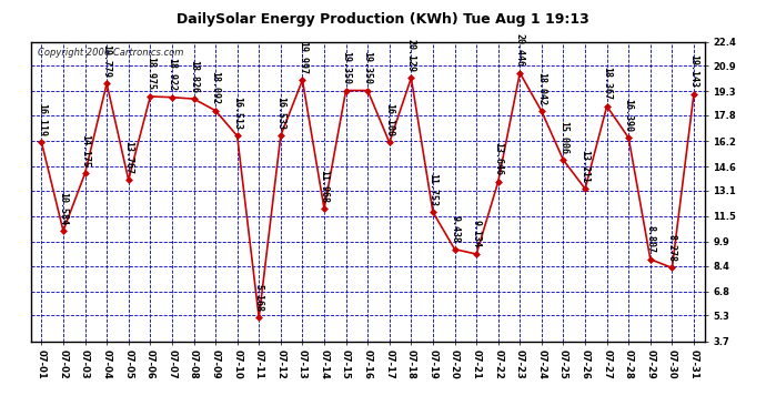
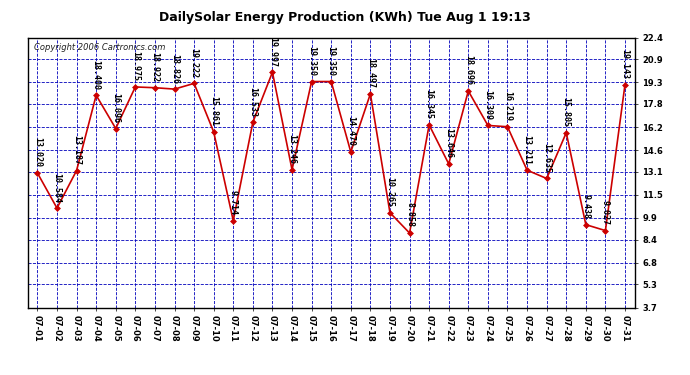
07-01: 16.119 -> 13.020
07-03: 14.175 -> 13.187
07-04: 19.8 -> 18.4
07-05: 13.767 -> 16.096
07-09: 18.092 -> 19.222
07-10: 16.513 -> 15.861
07-11: 5.168 -> 9.714
07-14: 11.968 -> 13.246
07-17: 16.100 -> 14.470
07-18: 20.129 -> 18.497
07-19: 11.753 -> 10.265
07-20: 9.438 -> 8.858
07-21: 9.134 -> 16.345
07-23: 20.446 -> 18.696
07-24: 18.042 -> 16.309
07-25: 15.006 -> 16.219
07-27: 18.367 -> 12.635
07-28: 16.390 -> 15.805
07-29: 8.807 -> 9.438
07-30: 8.278 -> 9.027
